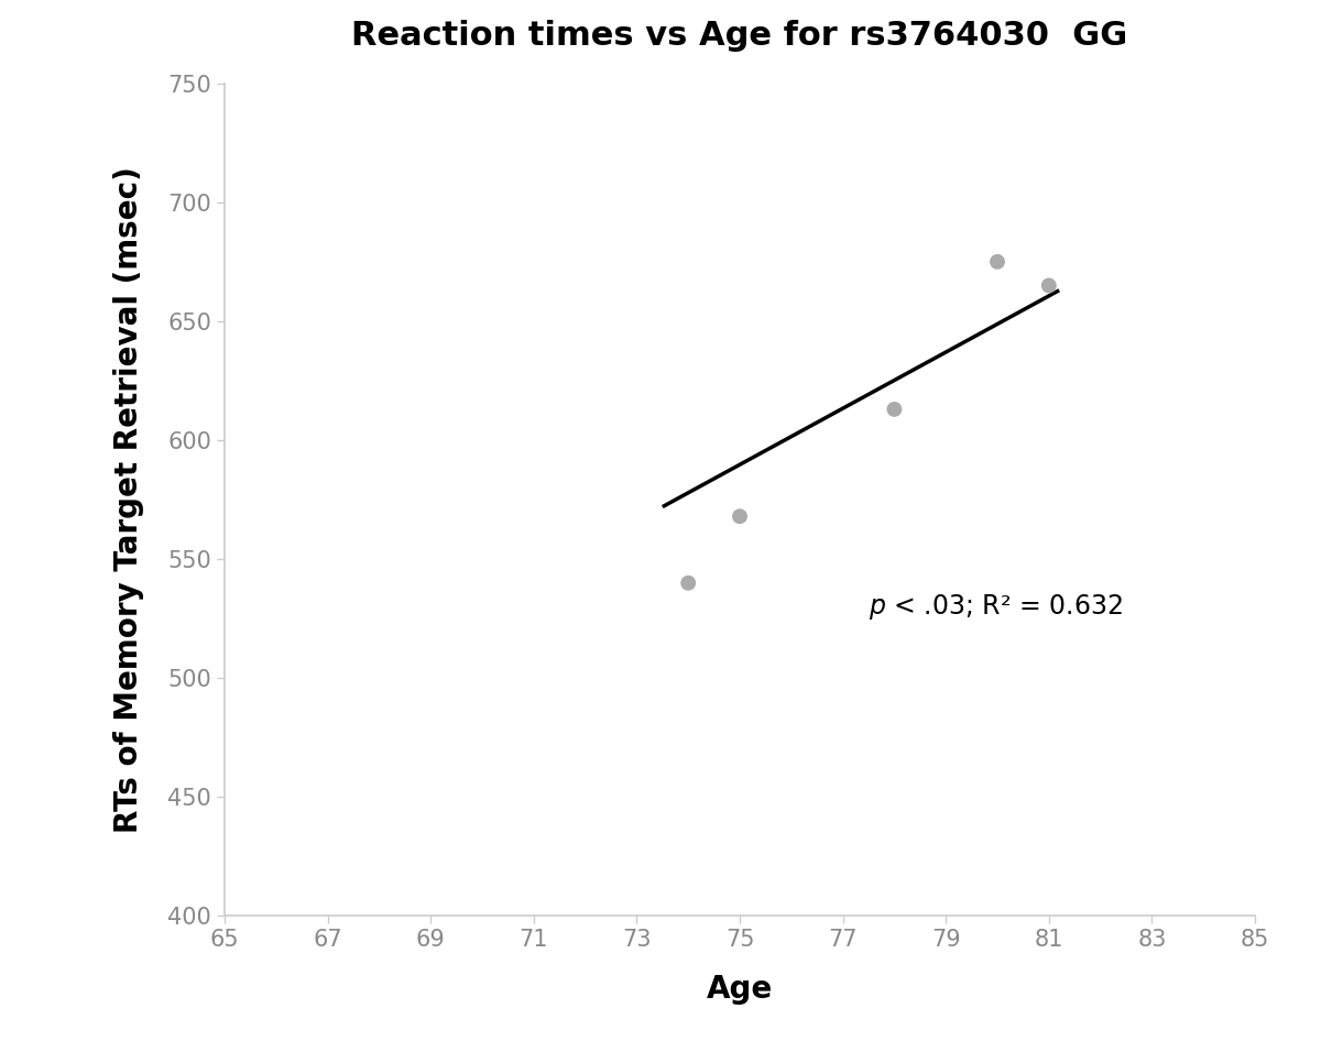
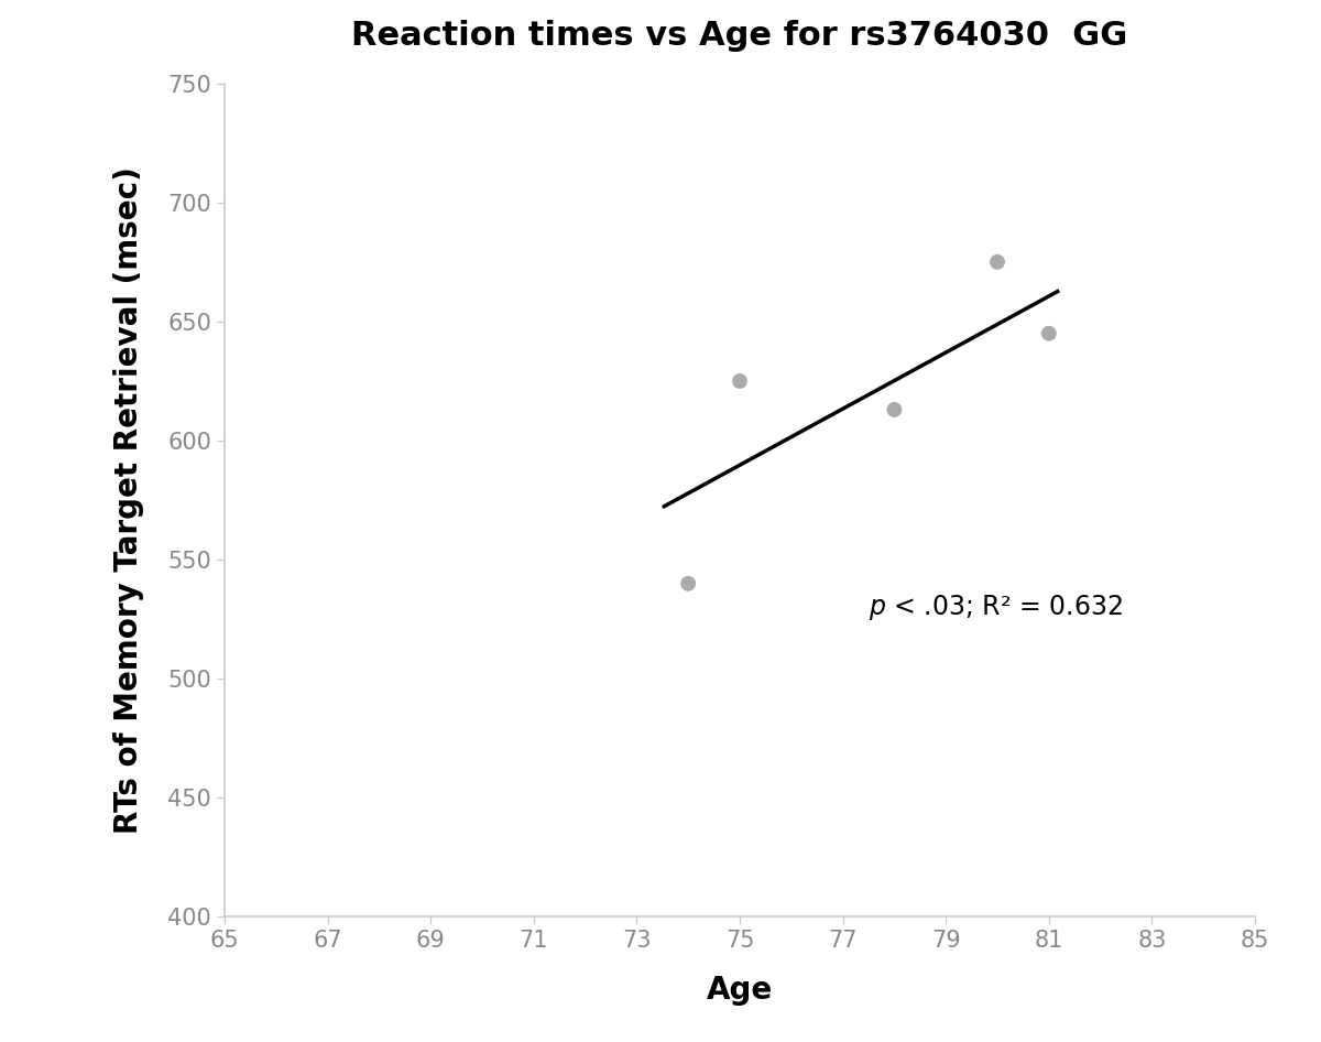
75: 568 -> 625
81: 665 -> 645
